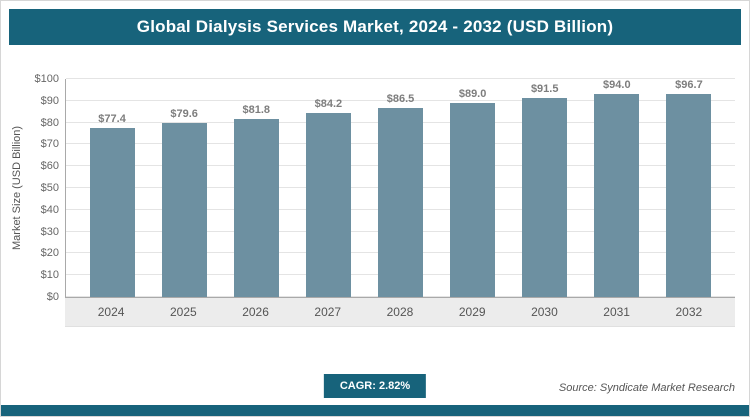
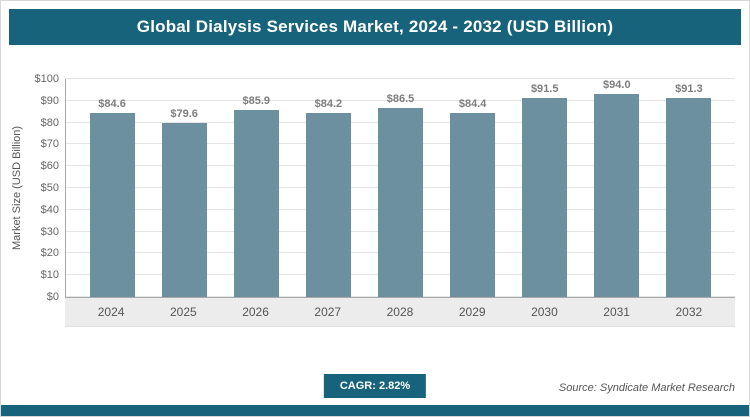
2024: $77.4 -> $84.6
2026: $81.8 -> $85.9
2029: $89.0 -> $84.4
2032: $96.7 -> $91.3
